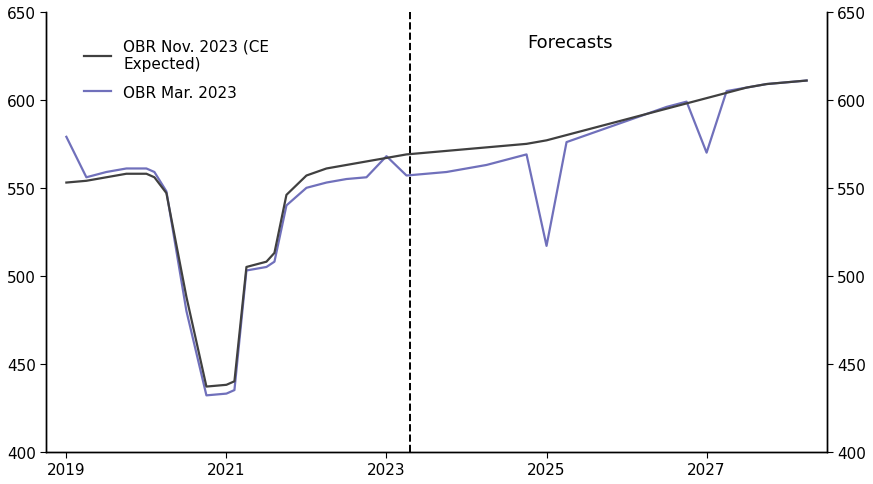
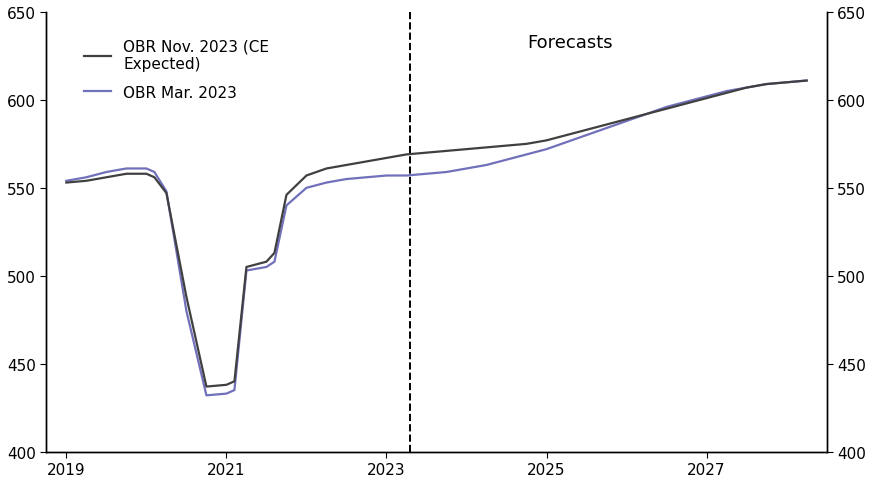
OBR Mar. 2023/2019: 579 -> 554
OBR Mar. 2023/2023: 568 -> 557
OBR Mar. 2023/2025: 517 -> 572
OBR Mar. 2023/2027: 570 -> 602
